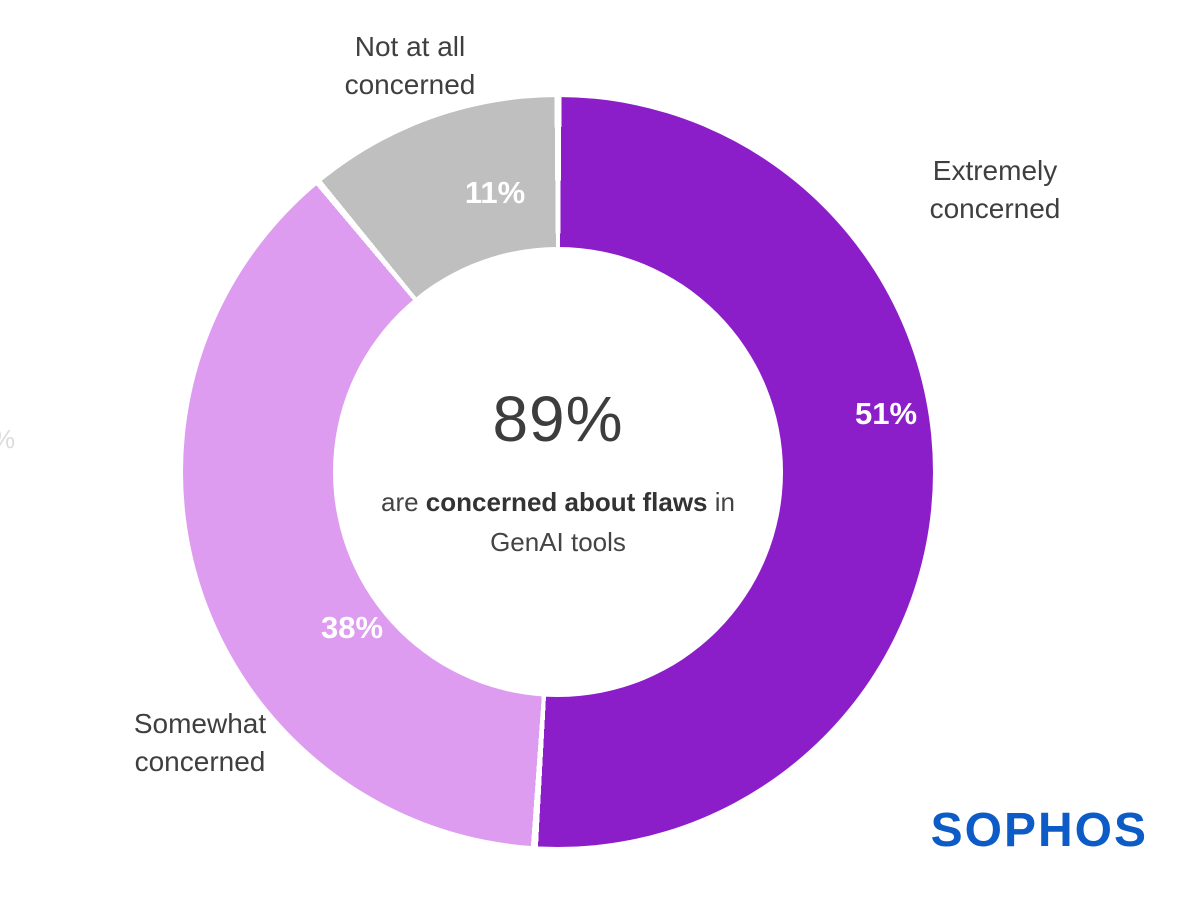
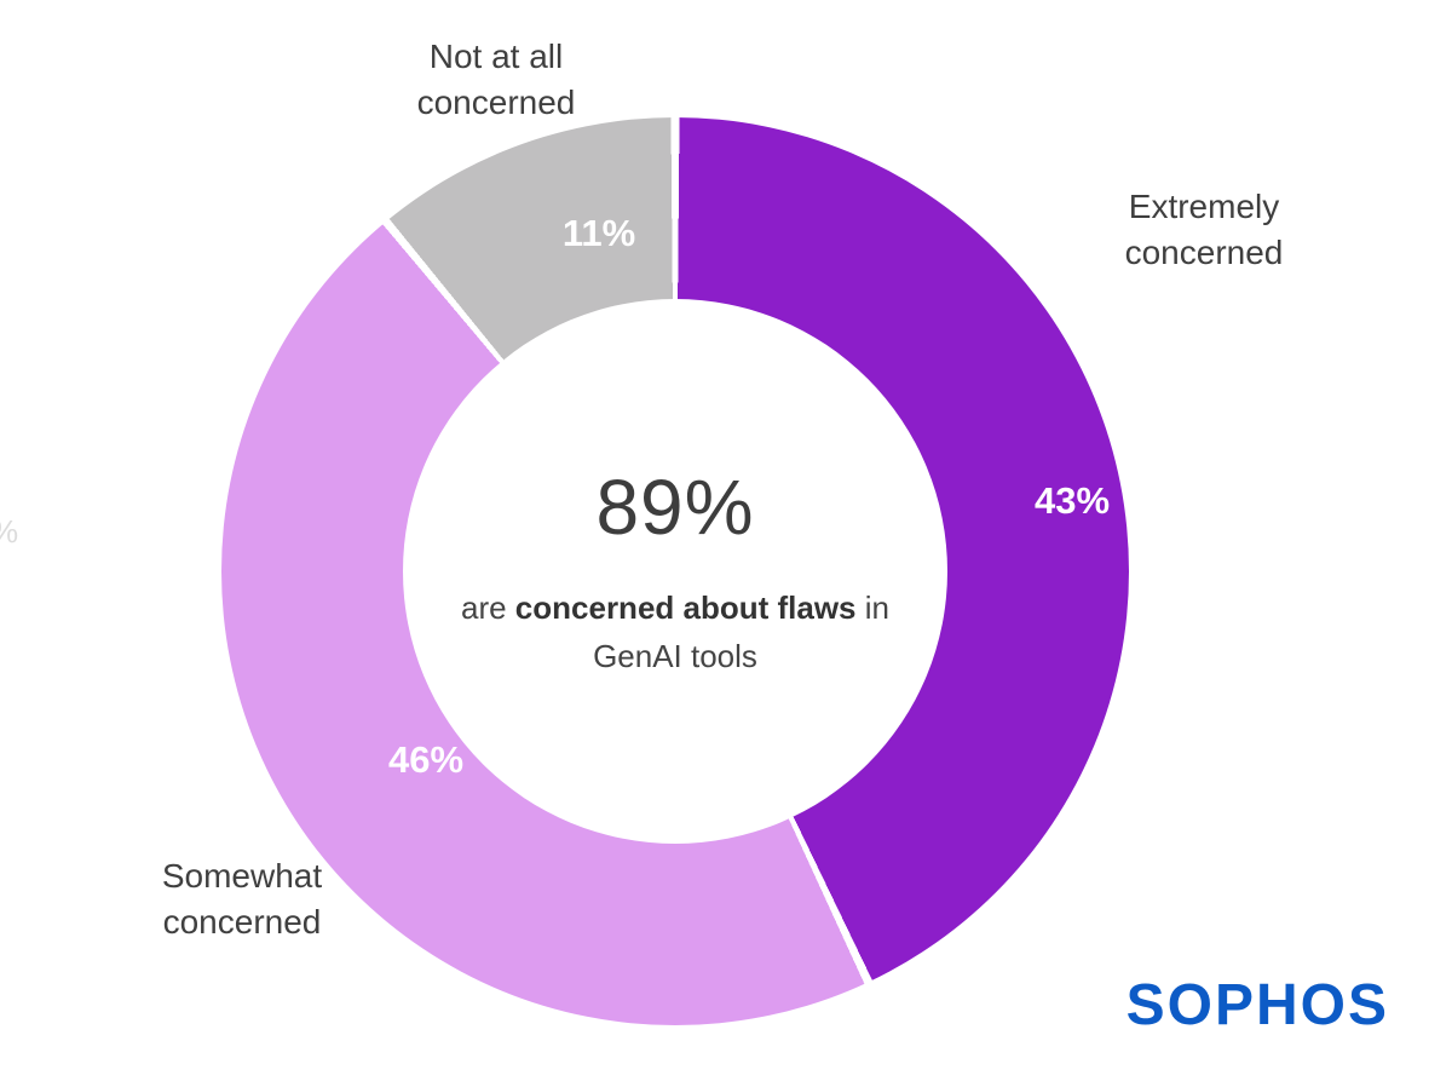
Extremely concerned: 51% -> 43%
Somewhat concerned: 38% -> 46%
